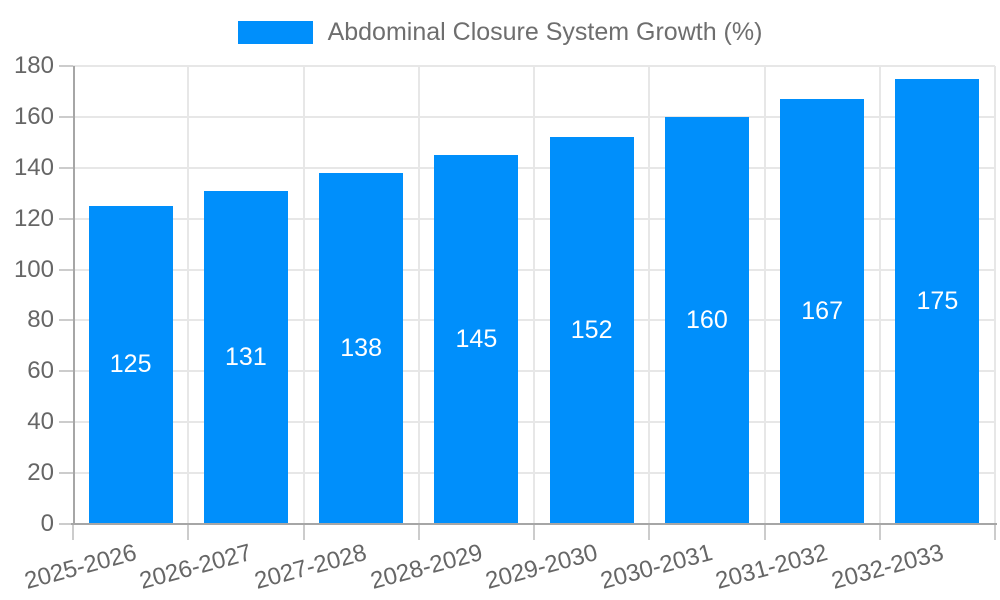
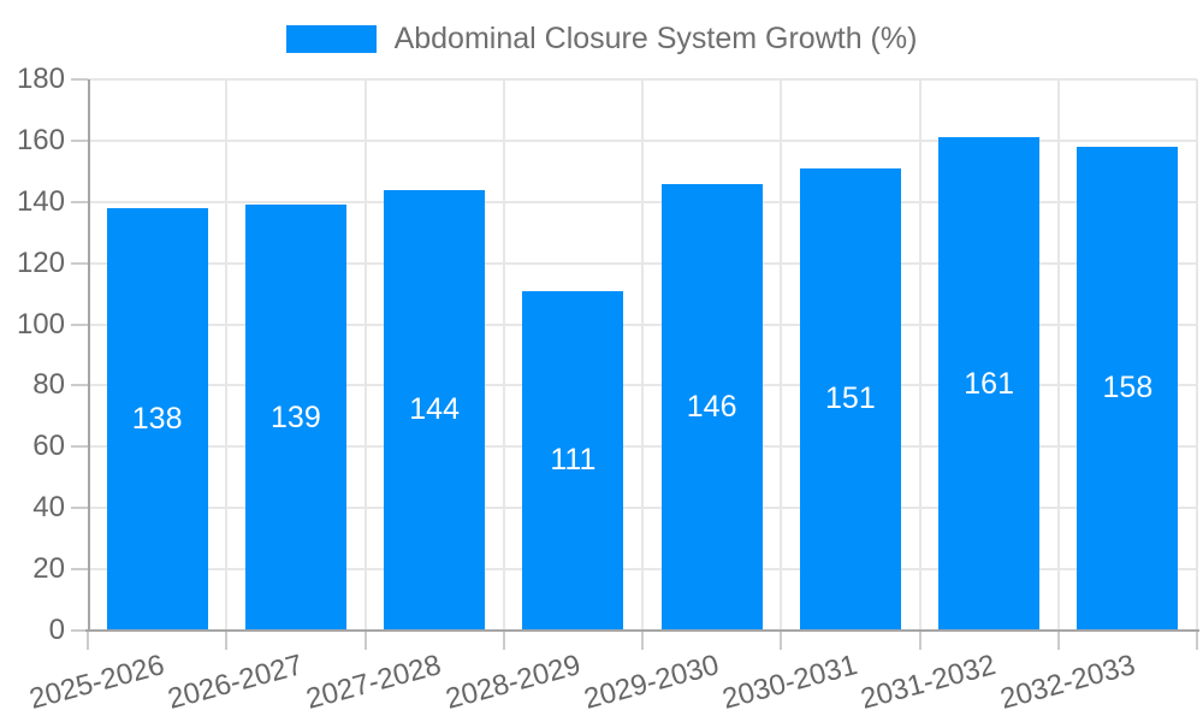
2025-2026: 125 -> 138
2026-2027: 131 -> 139
2027-2028: 138 -> 144
2028-2029: 145 -> 111
2029-2030: 152 -> 146
2030-2031: 160 -> 151
2031-2032: 167 -> 161
2032-2033: 175 -> 158
